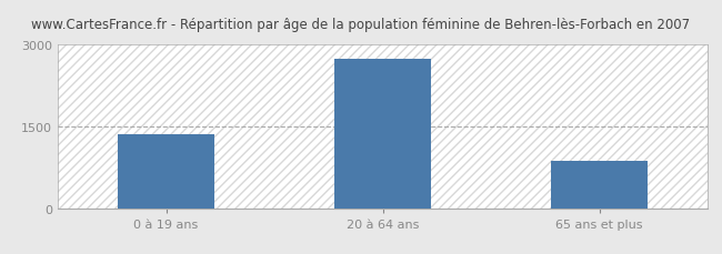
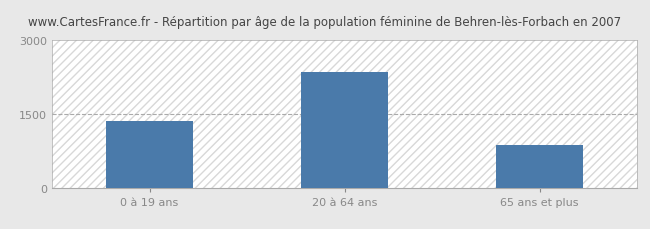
20 à 64 ans: 2750 -> 2350
